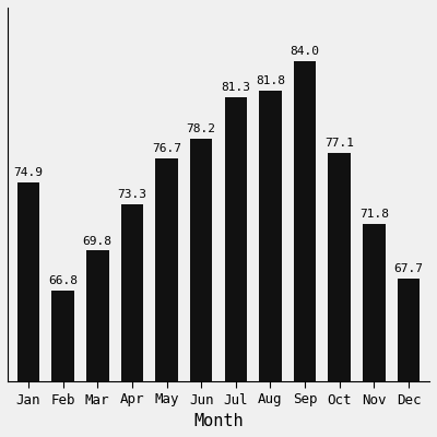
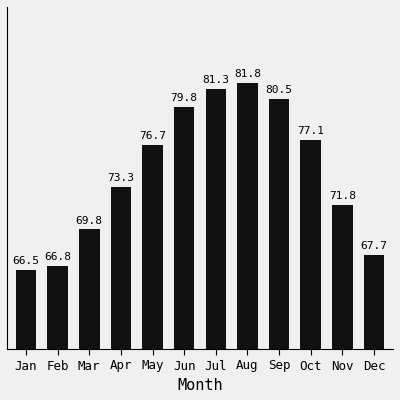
Jan: 74.9 -> 66.5
Jun: 78.2 -> 79.8
Sep: 84.0 -> 80.5
